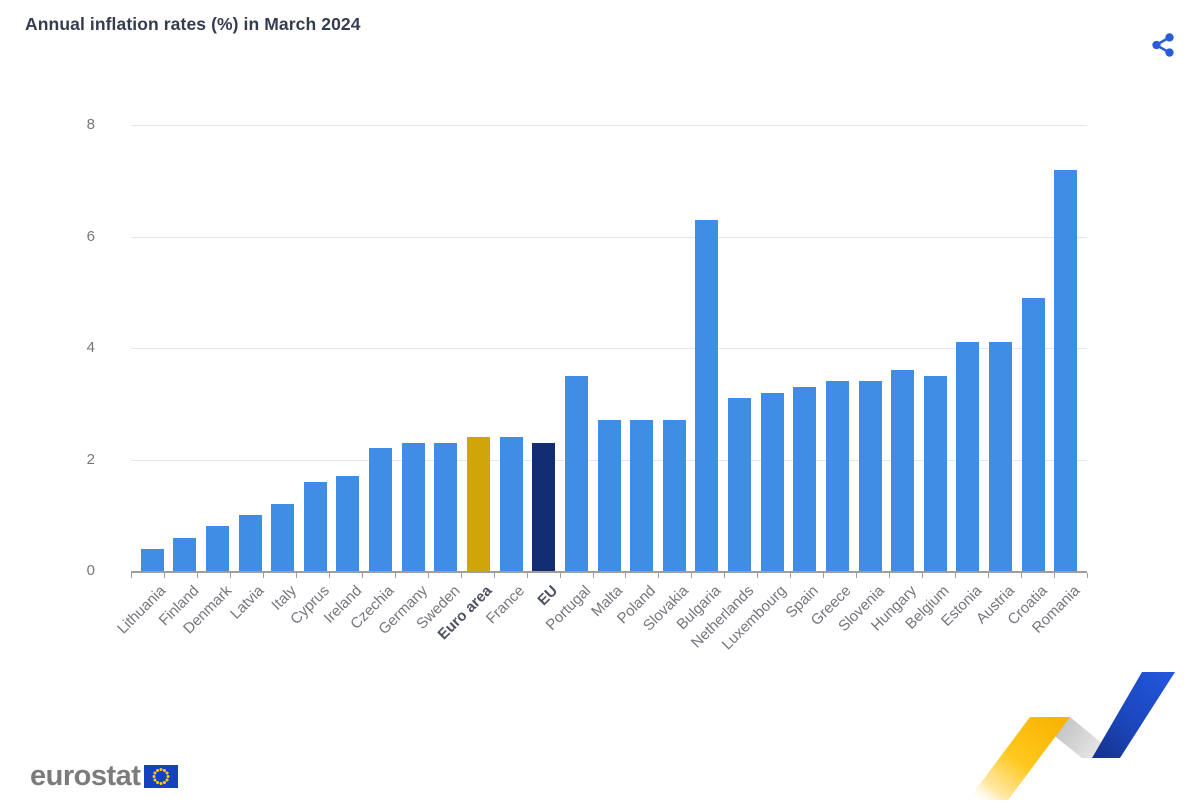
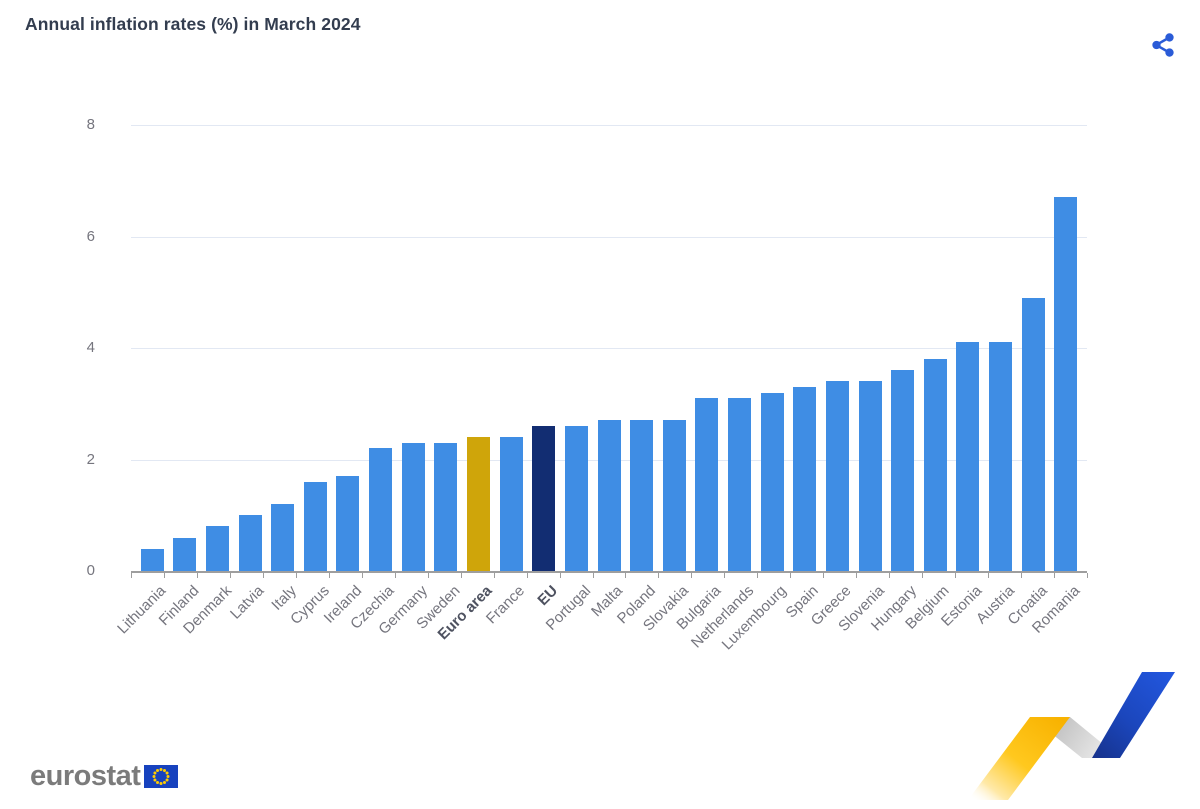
EU: 2.3 -> 2.6
Portugal: 3.5 -> 2.6
Bulgaria: 6.3 -> 3.1
Belgium: 3.5 -> 3.8
Romania: 7.2 -> 6.7
